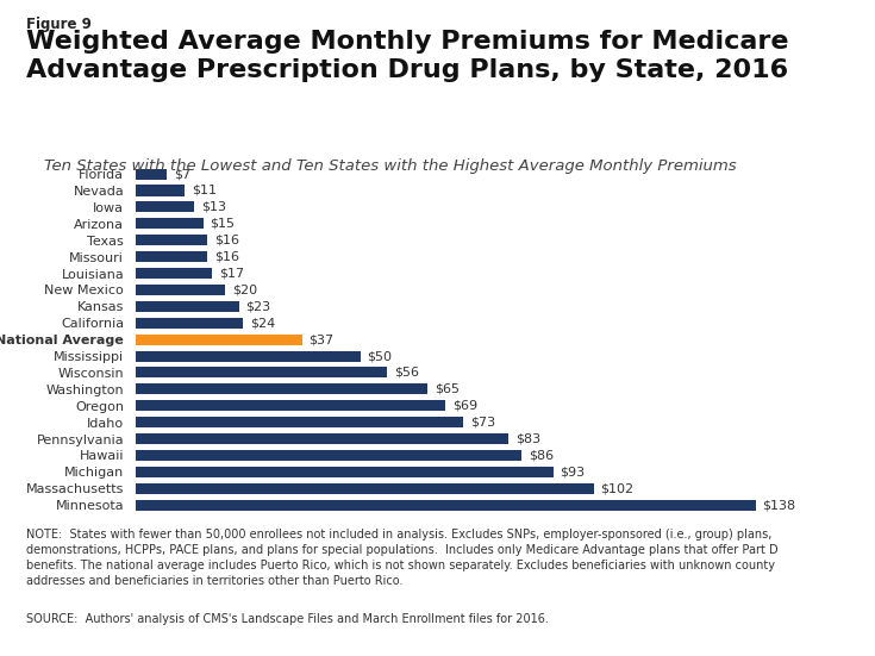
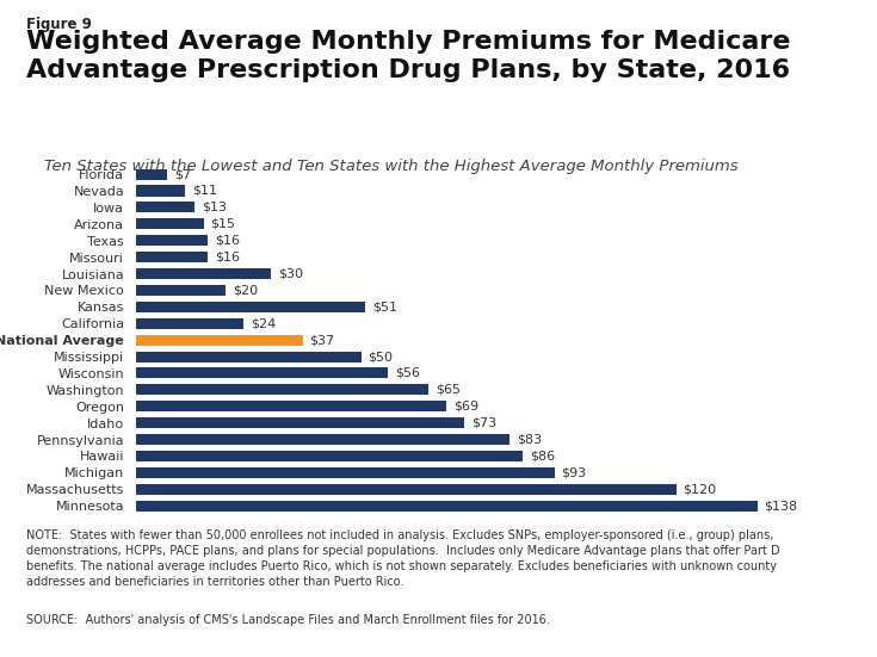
Louisiana: $17 -> $30
Kansas: $23 -> $51
Massachusetts: $102 -> $120
